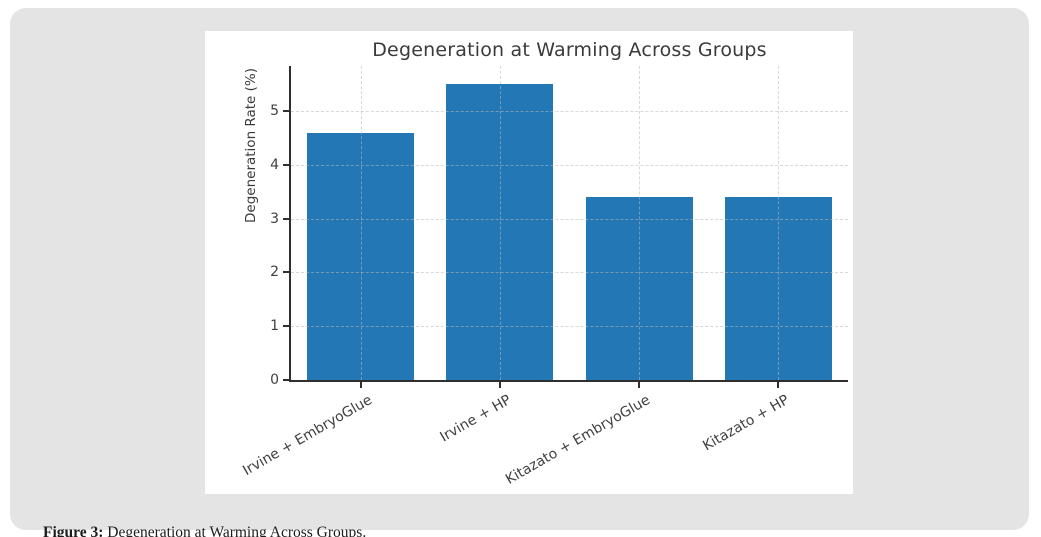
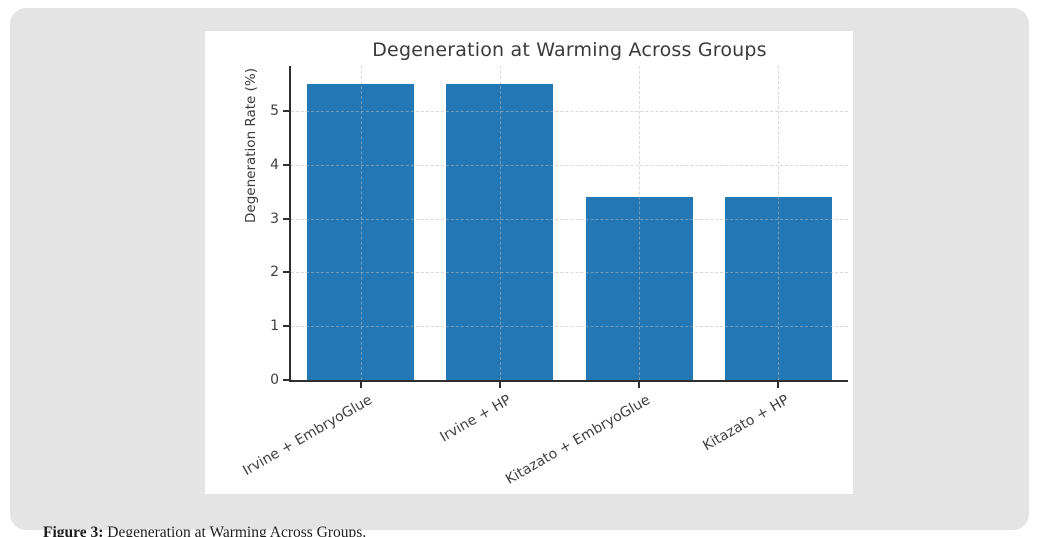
Irvine + EmbryoGlue: 4.6 -> 5.5
